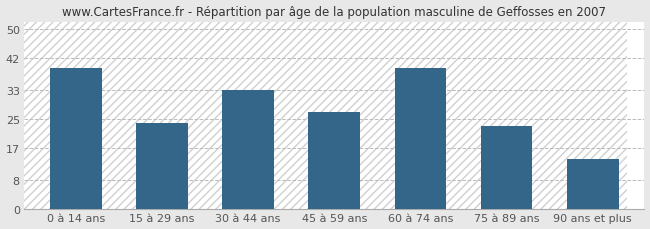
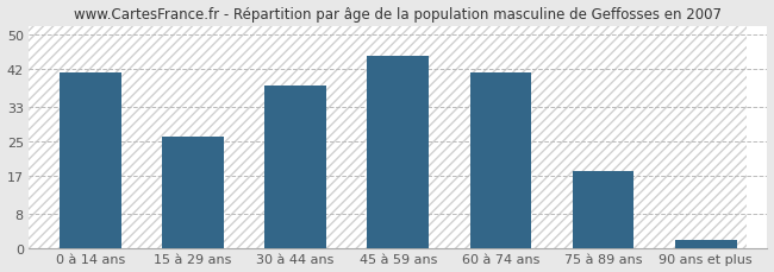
0 à 14 ans: 39 -> 41
15 à 29 ans: 24 -> 26
30 à 44 ans: 33 -> 38
45 à 59 ans: 27 -> 45
60 à 74 ans: 39 -> 41
75 à 89 ans: 23 -> 18
90 ans et plus: 14 -> 2
